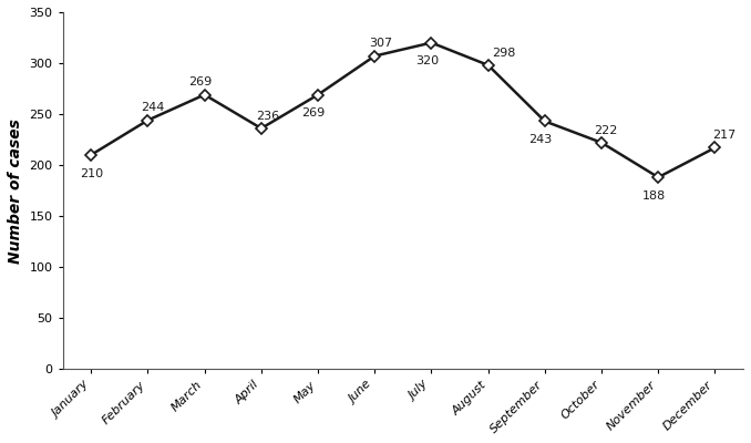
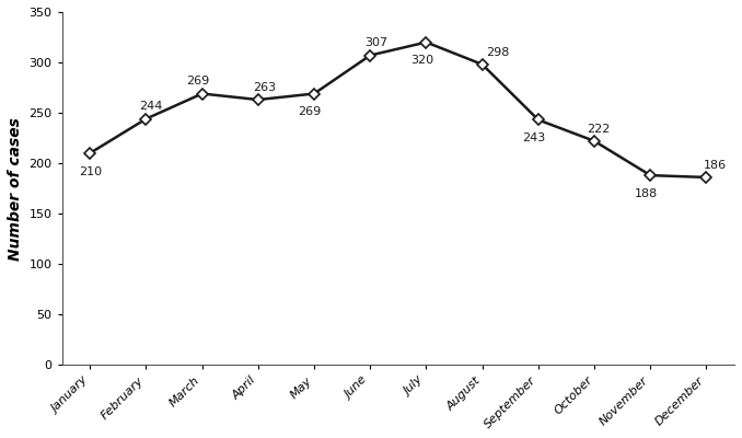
April: 236 -> 263
December: 217 -> 186
